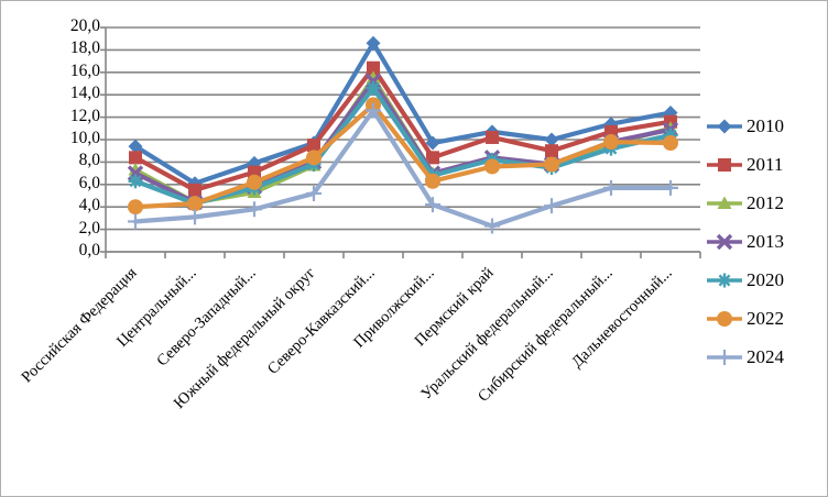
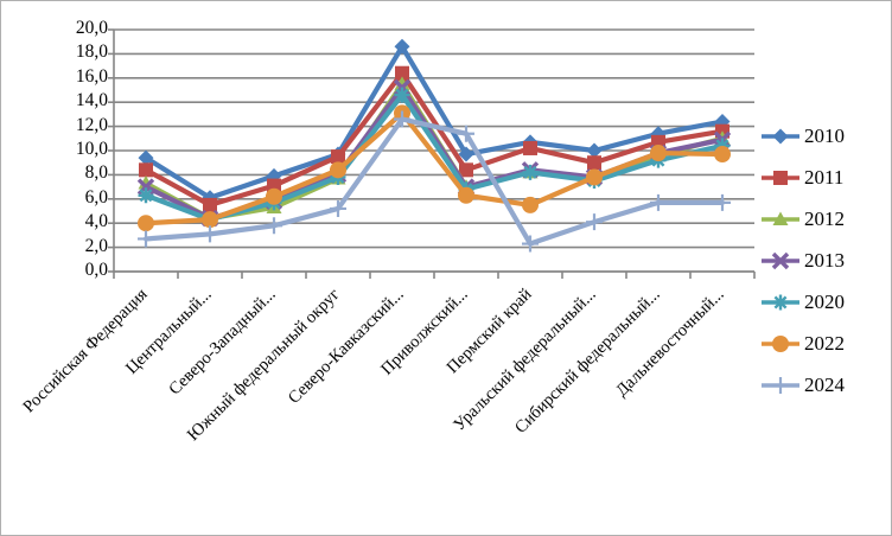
2024/Приволжский...: 4,2 -> 11,4
2022/Пермский край: 7,6 -> 5,5
